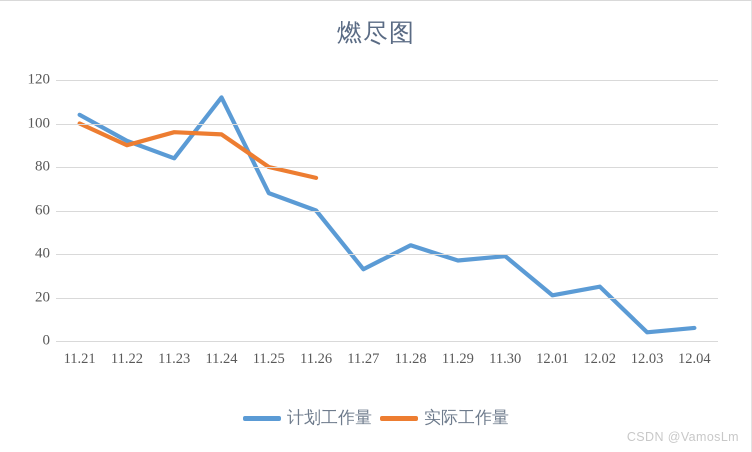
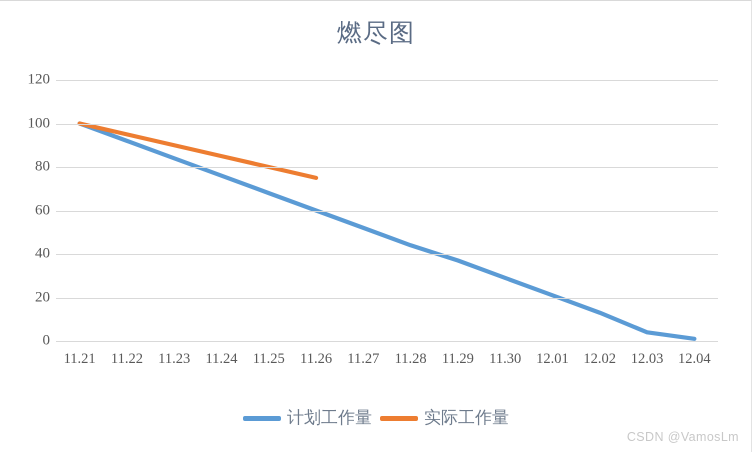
计划工作量/11.21: 104 -> 100
实际工作量/11.22: 90 -> 95
实际工作量/11.23: 96 -> 90
计划工作量/11.24: 112 -> 76
实际工作量/11.24: 95 -> 85
计划工作量/11.27: 33 -> 52
计划工作量/11.30: 39 -> 29
计划工作量/12.02: 25 -> 13
计划工作量/12.04: 6 -> 1
